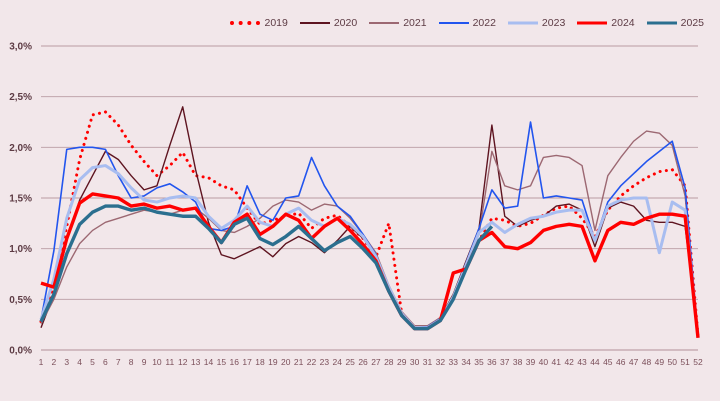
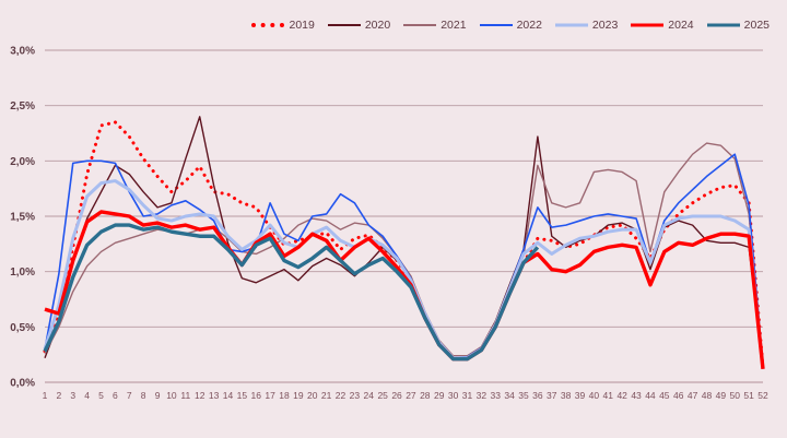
2022/22: 1,90% -> 1,70%
2019/28: 1,25% -> 0,62%
2024/33: 0,76% -> 0,50%
2022/39: 2,25% -> 1,46%
2023/49: 0,96% -> 1,50%
